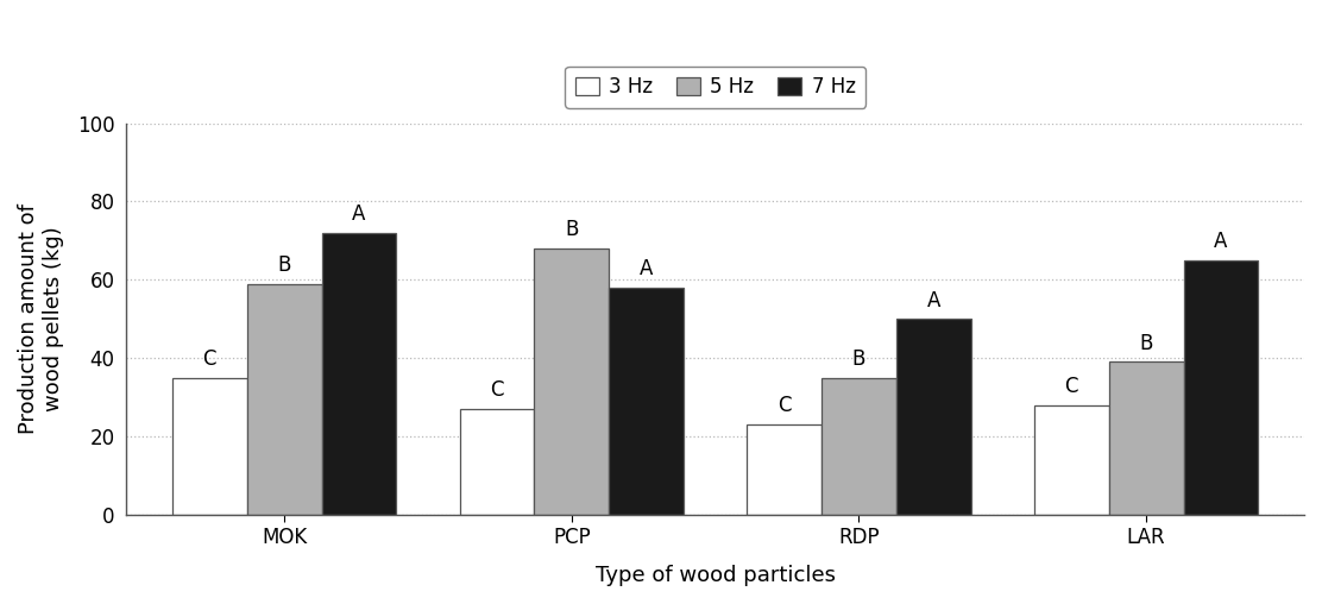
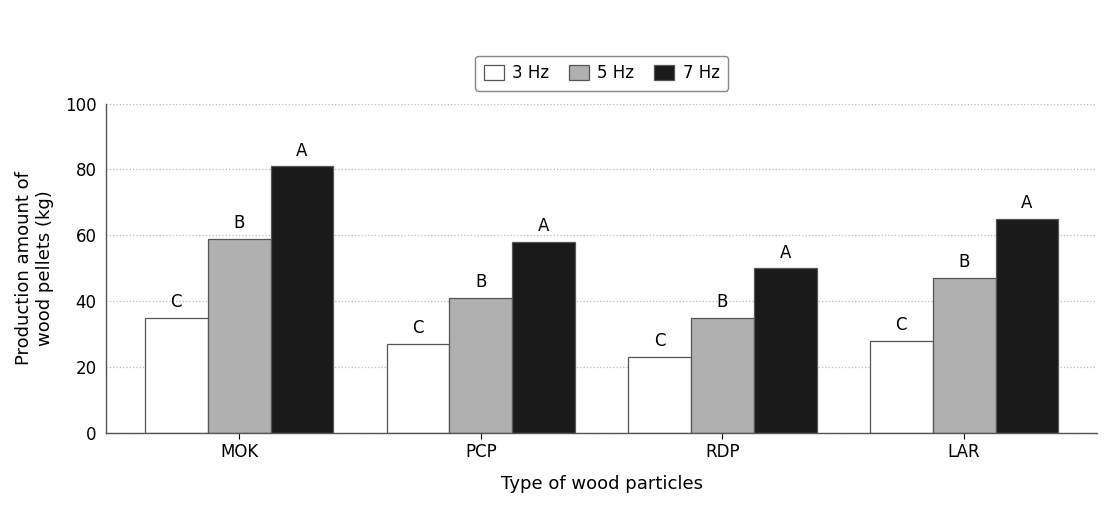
7 Hz/MOK: 72 -> 81
5 Hz/PCP: 68 -> 41
5 Hz/LAR: 39 -> 47
